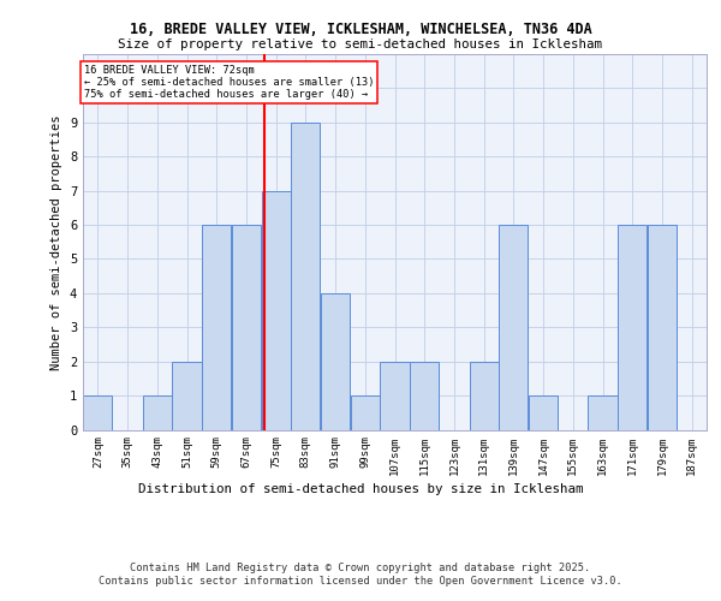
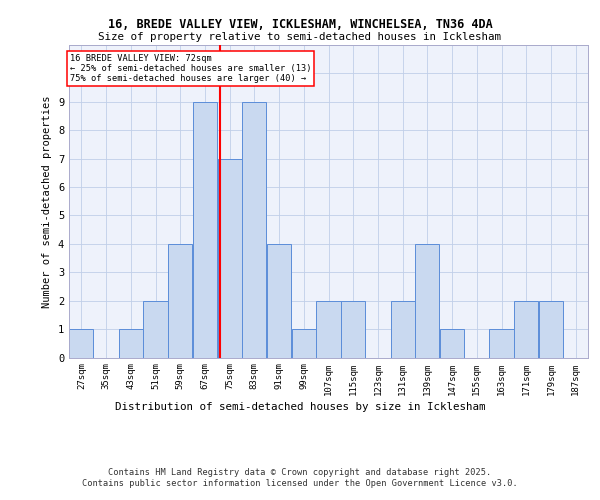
59sqm: 6 -> 4
67sqm: 6 -> 9
139sqm: 6 -> 4
171sqm: 6 -> 2
179sqm: 6 -> 2
